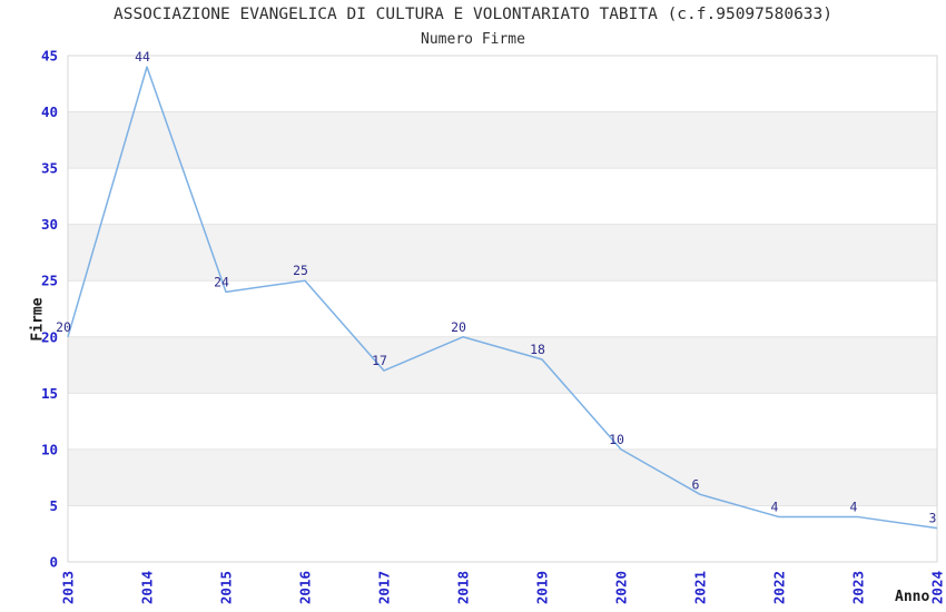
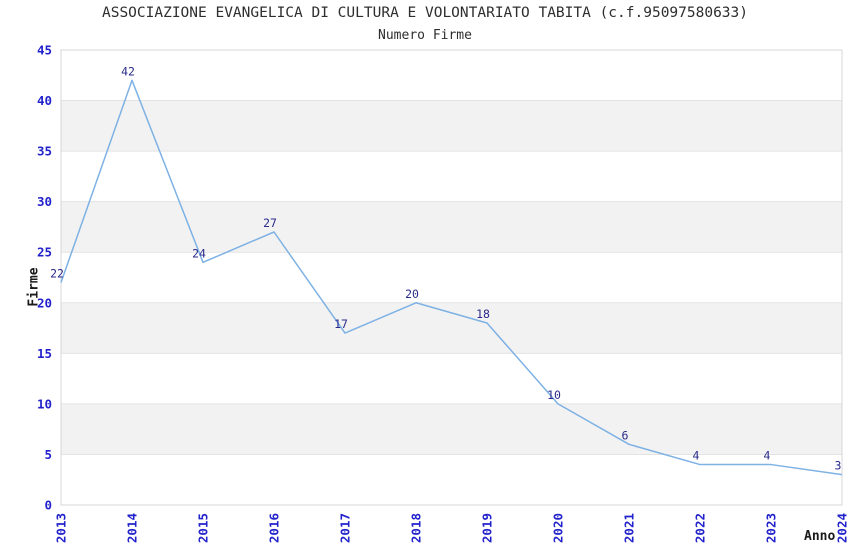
2013: 20 -> 22
2014: 44 -> 42
2016: 25 -> 27
